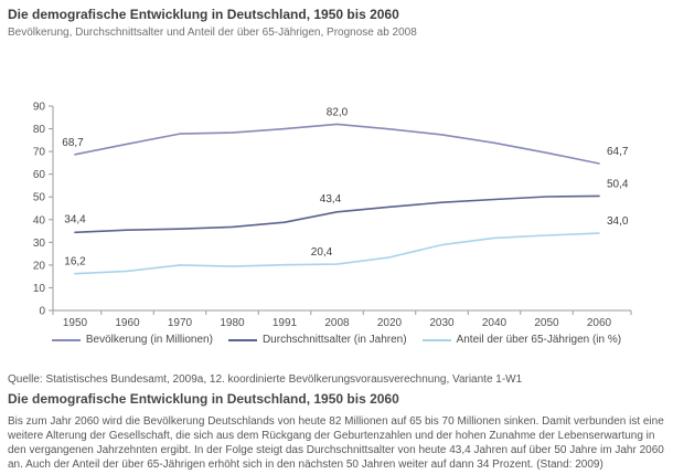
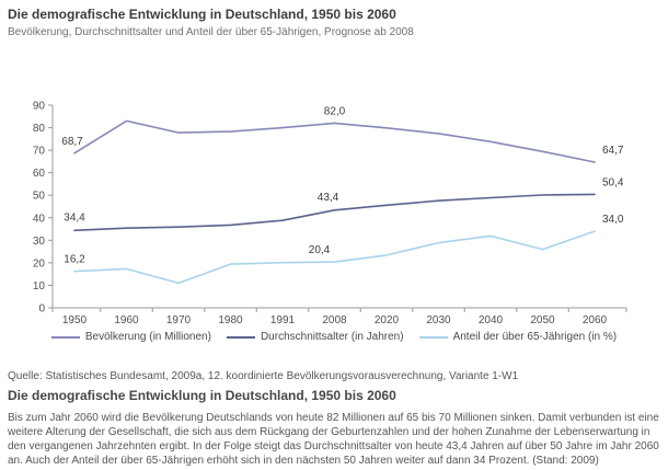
Bevölkerung (in Millionen)/1960: 73 -> 83
Anteil der über 65-Jährigen (in %)/1970: 20 -> 11
Anteil der über 65-Jährigen (in %)/2050: 33 -> 26
